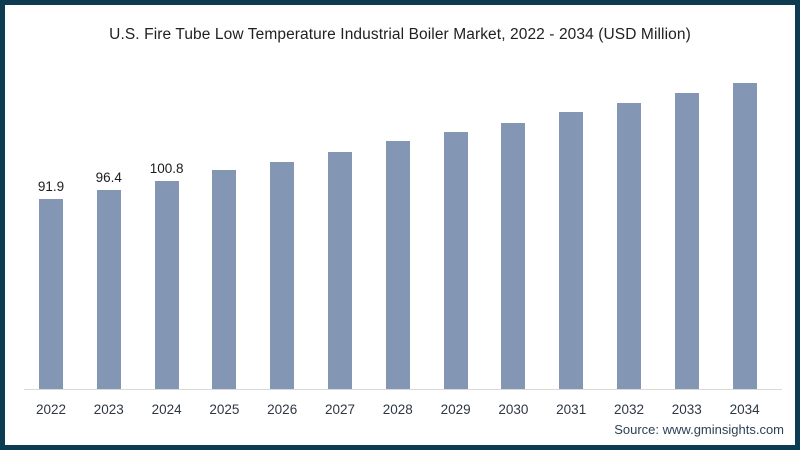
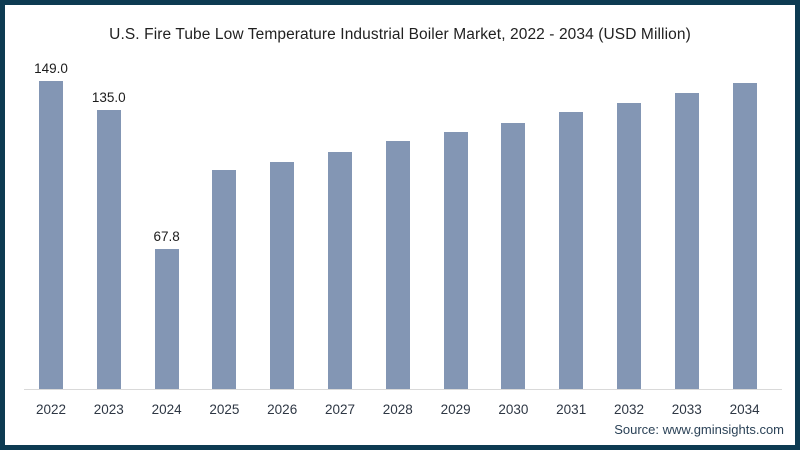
2022: 91.9 -> 149.0
2023: 96.4 -> 135.0
2024: 100.8 -> 67.8
